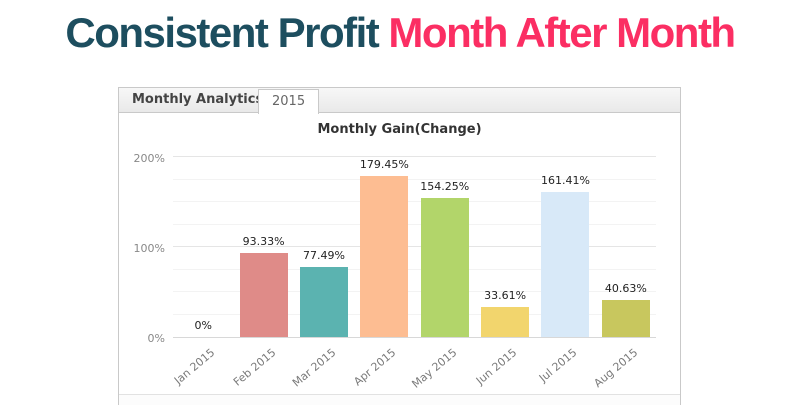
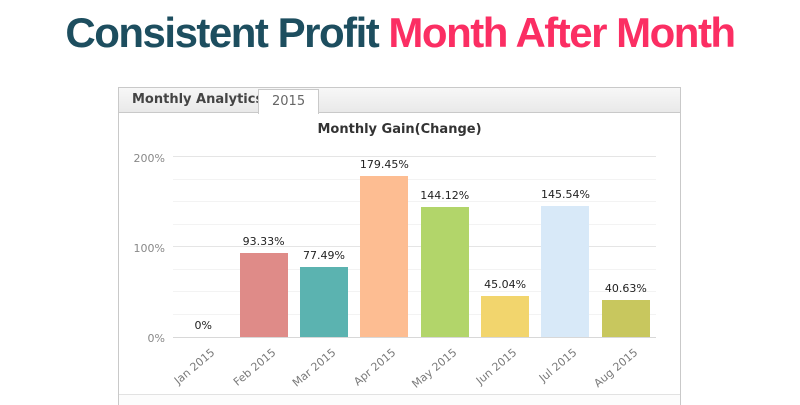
May 2015: 154.25% -> 144.12%
Jun 2015: 33.61% -> 45.04%
Jul 2015: 161.41% -> 145.54%
